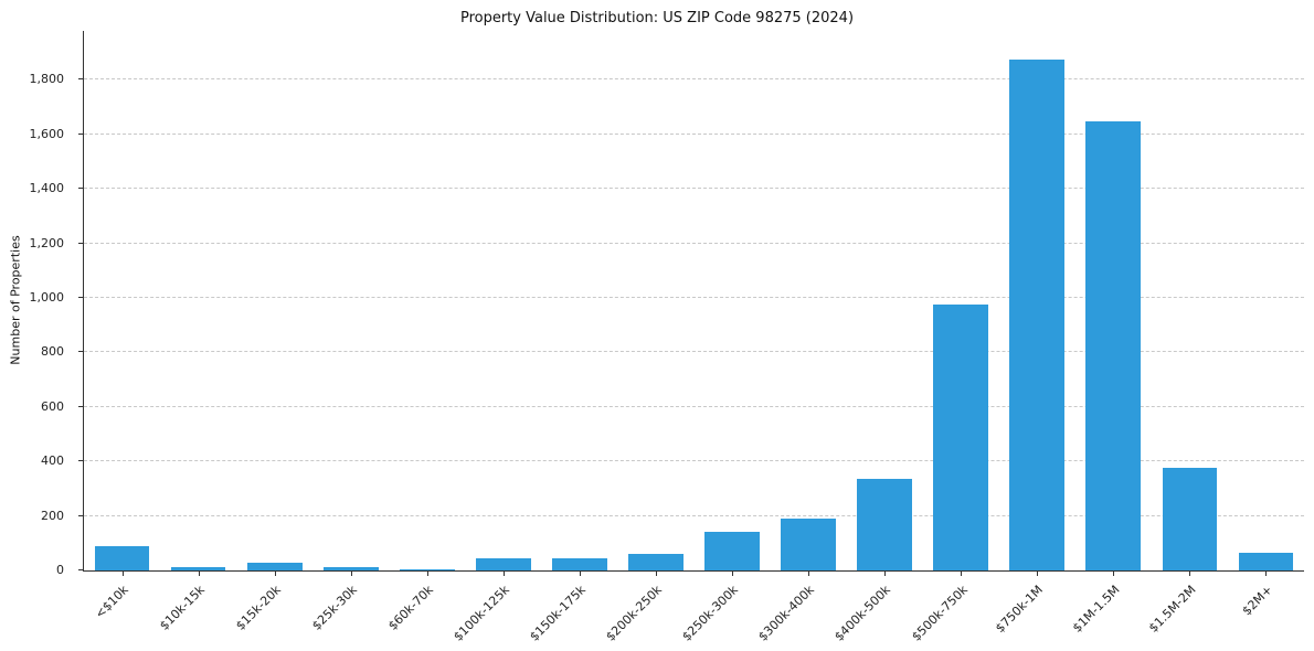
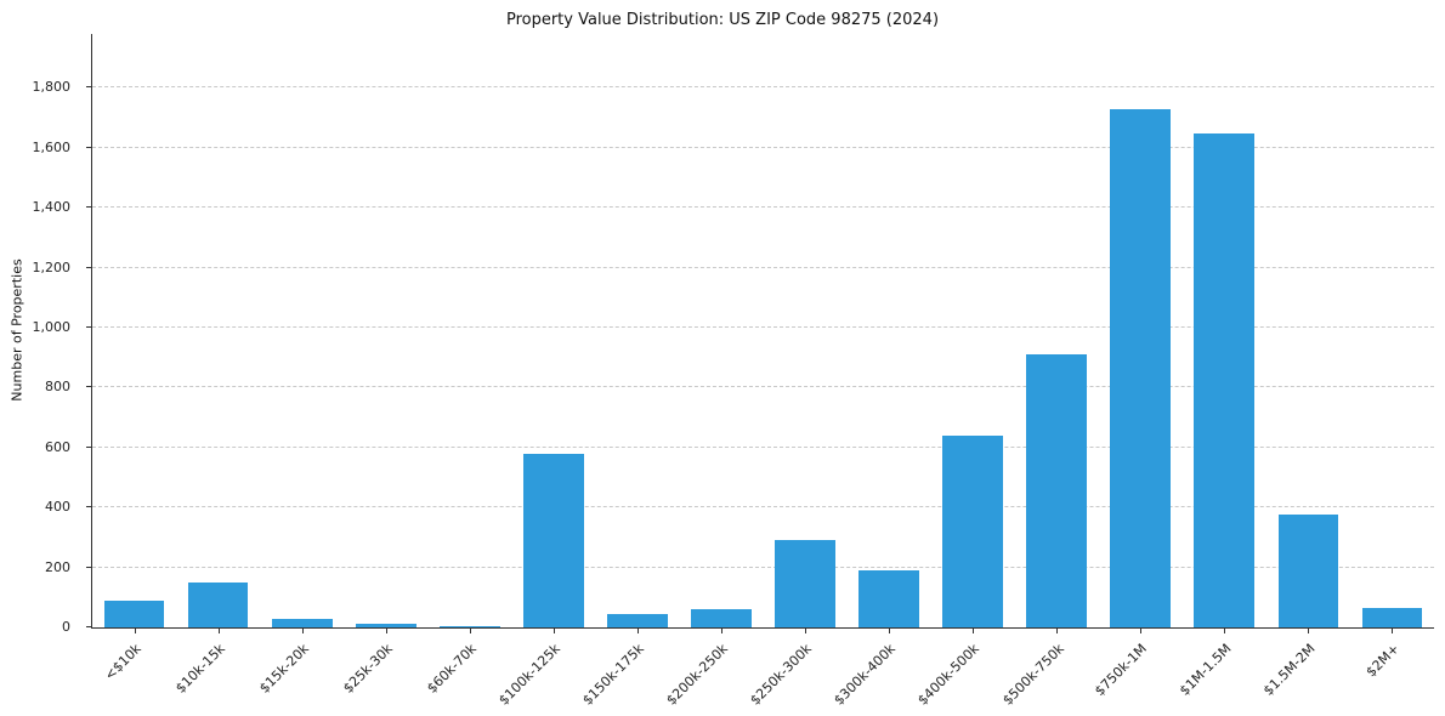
$10k-15k: 10 -> 150
$100k-125k: 40 -> 580
$250k-300k: 140 -> 290
$400k-500k: 340 -> 640
$500k-750k: 980 -> 910
$750k-1M: 1880 -> 1730
